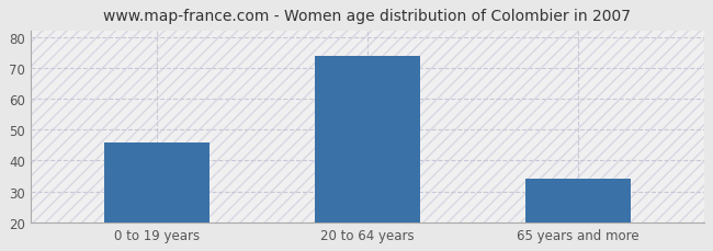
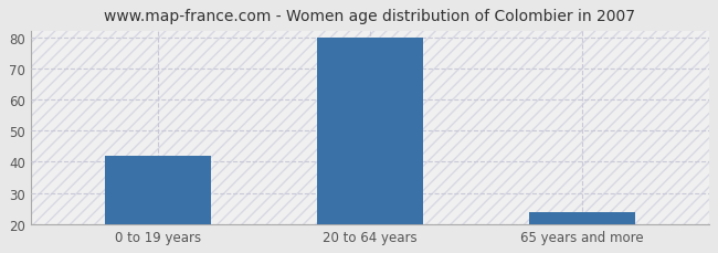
0 to 19 years: 46 -> 42
20 to 64 years: 74 -> 80
65 years and more: 34 -> 24
